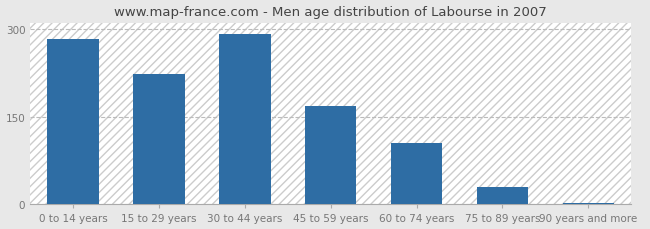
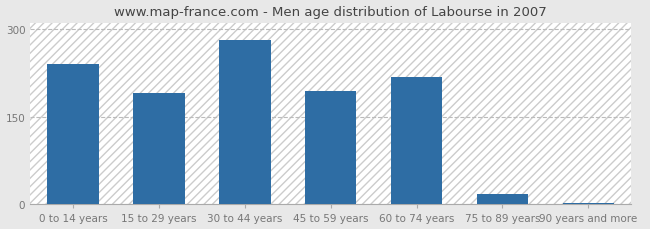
0 to 14 years: 283 -> 240
15 to 29 years: 222 -> 190
30 to 44 years: 291 -> 280
45 to 59 years: 168 -> 194
60 to 74 years: 105 -> 218
75 to 89 years: 30 -> 18
